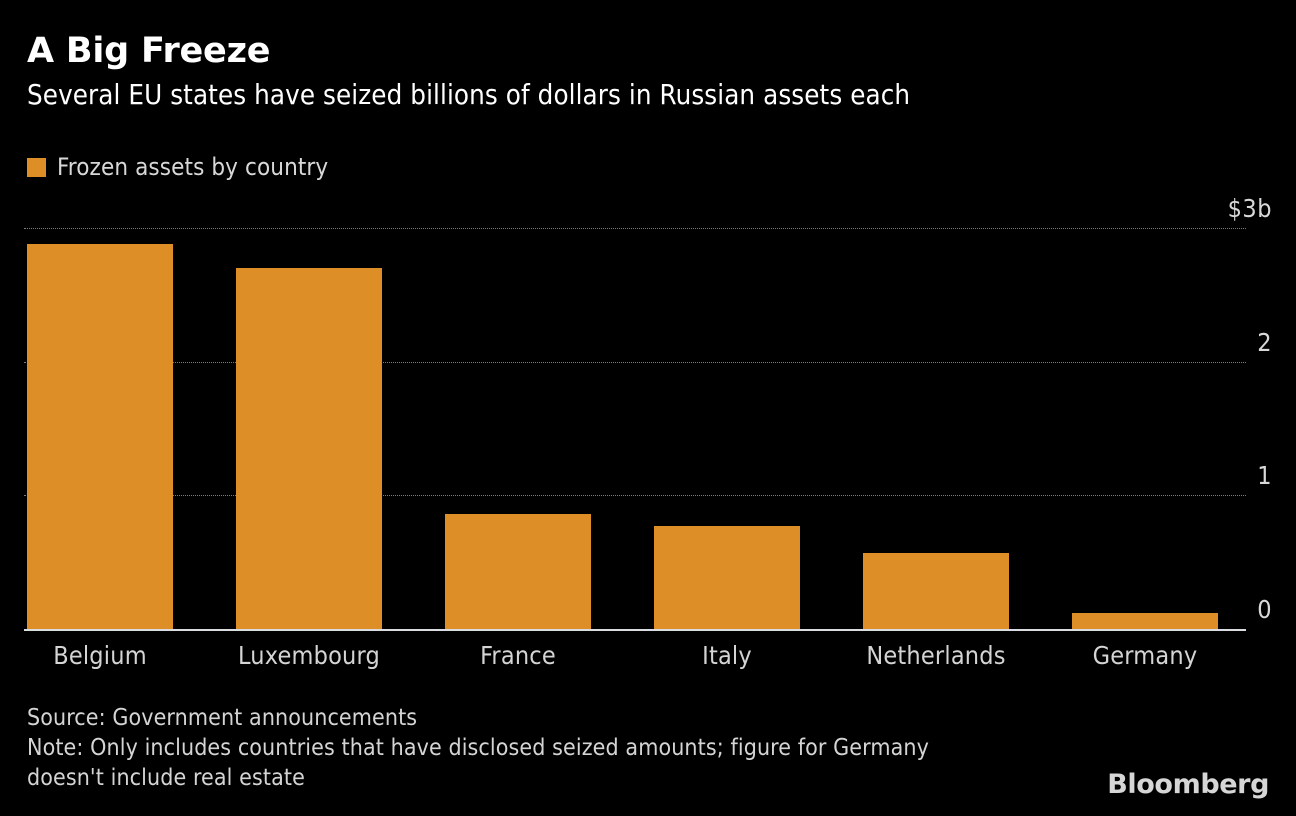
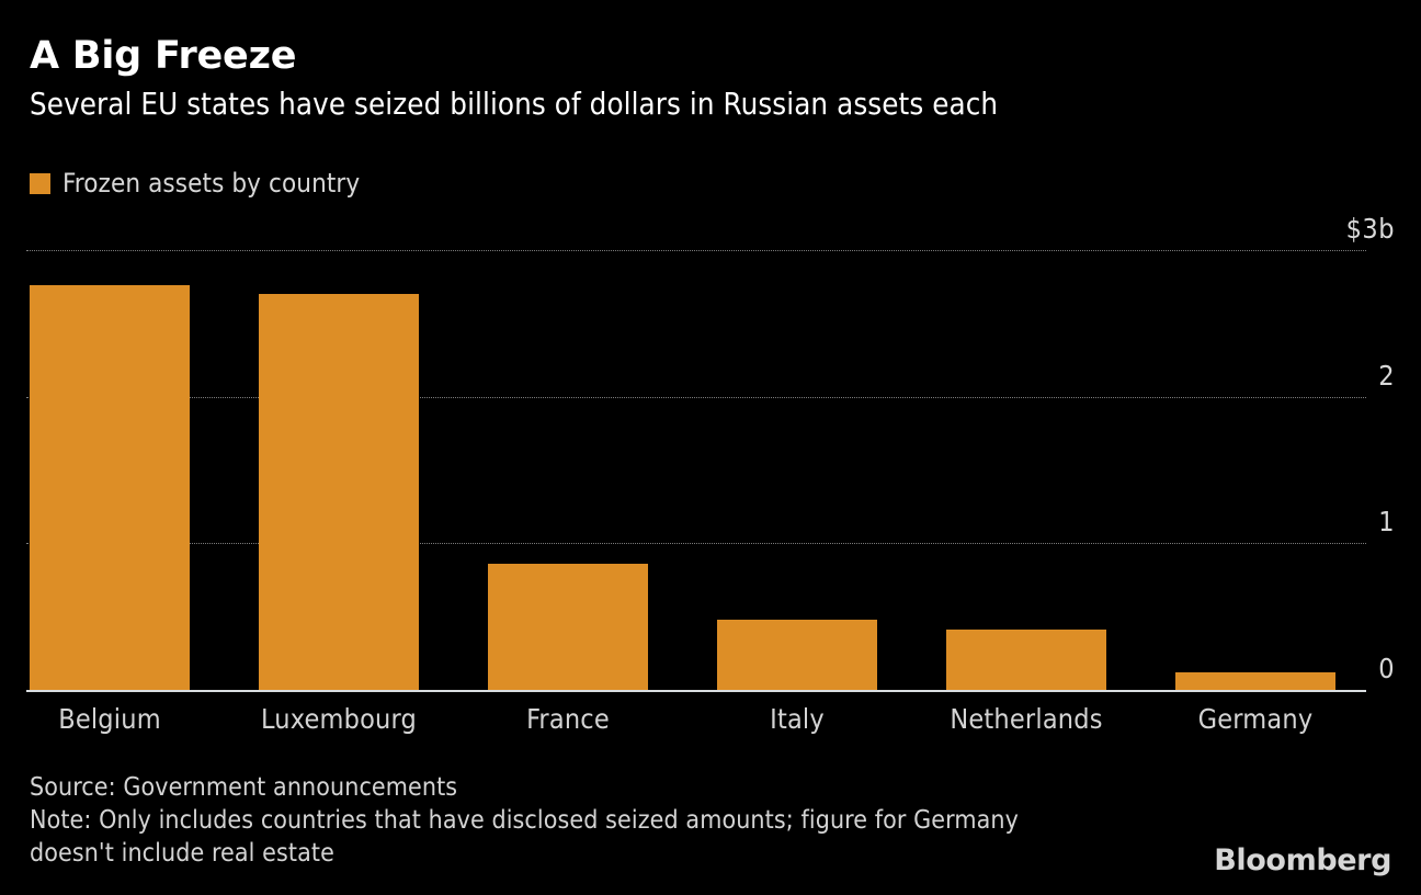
Belgium: $2.88b -> $2.76b
Italy: $0.77b -> $0.48b
Netherlands: $0.57b -> $0.41b
